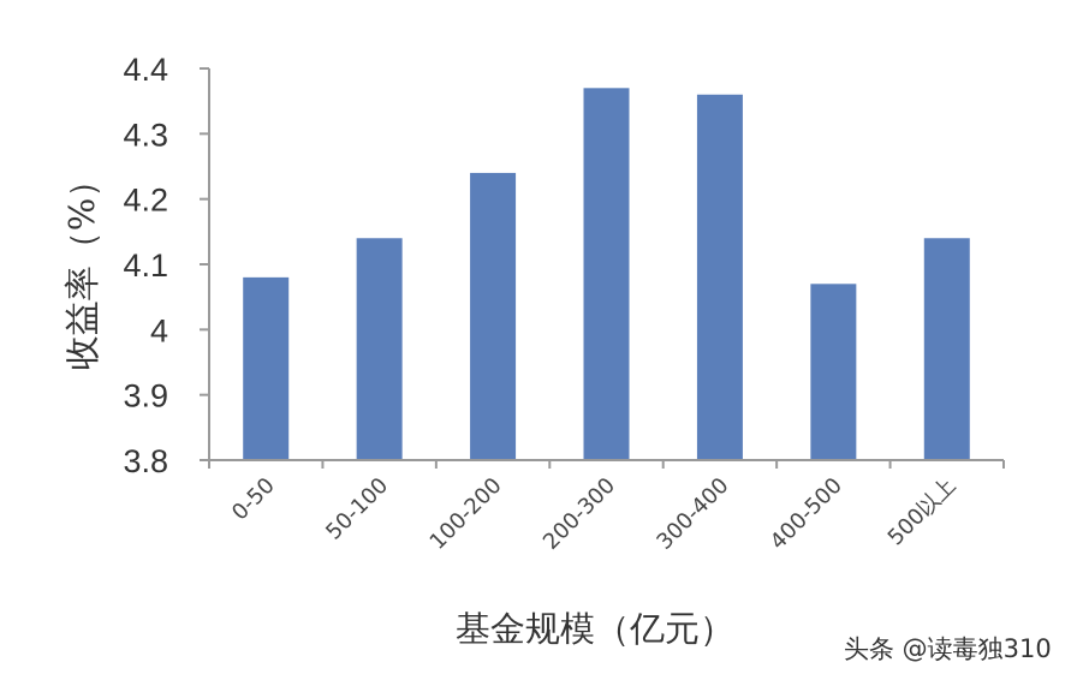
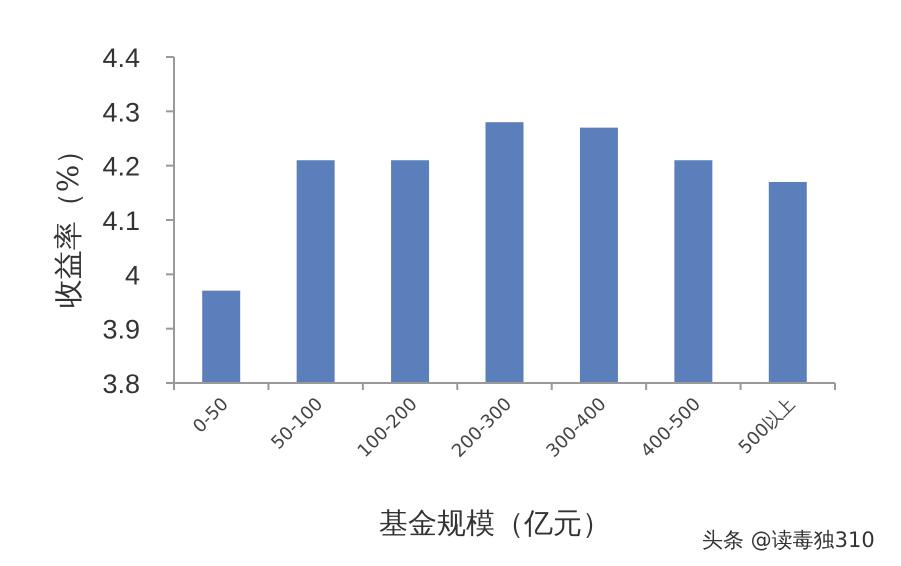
0-50: 4.08 -> 3.97
50-100: 4.14 -> 4.21
100-200: 4.24 -> 4.21
200-300: 4.37 -> 4.28
300-400: 4.36 -> 4.27
400-500: 4.07 -> 4.21
500以上: 4.14 -> 4.17
